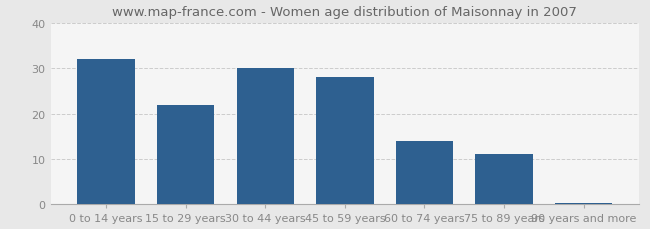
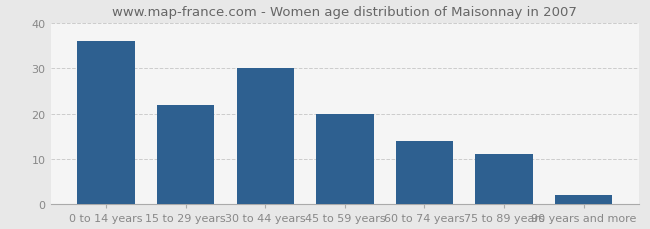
0 to 14 years: 32.0 -> 36.0
45 to 59 years: 28.0 -> 20.0
90 years and more: 0.4 -> 2.0
